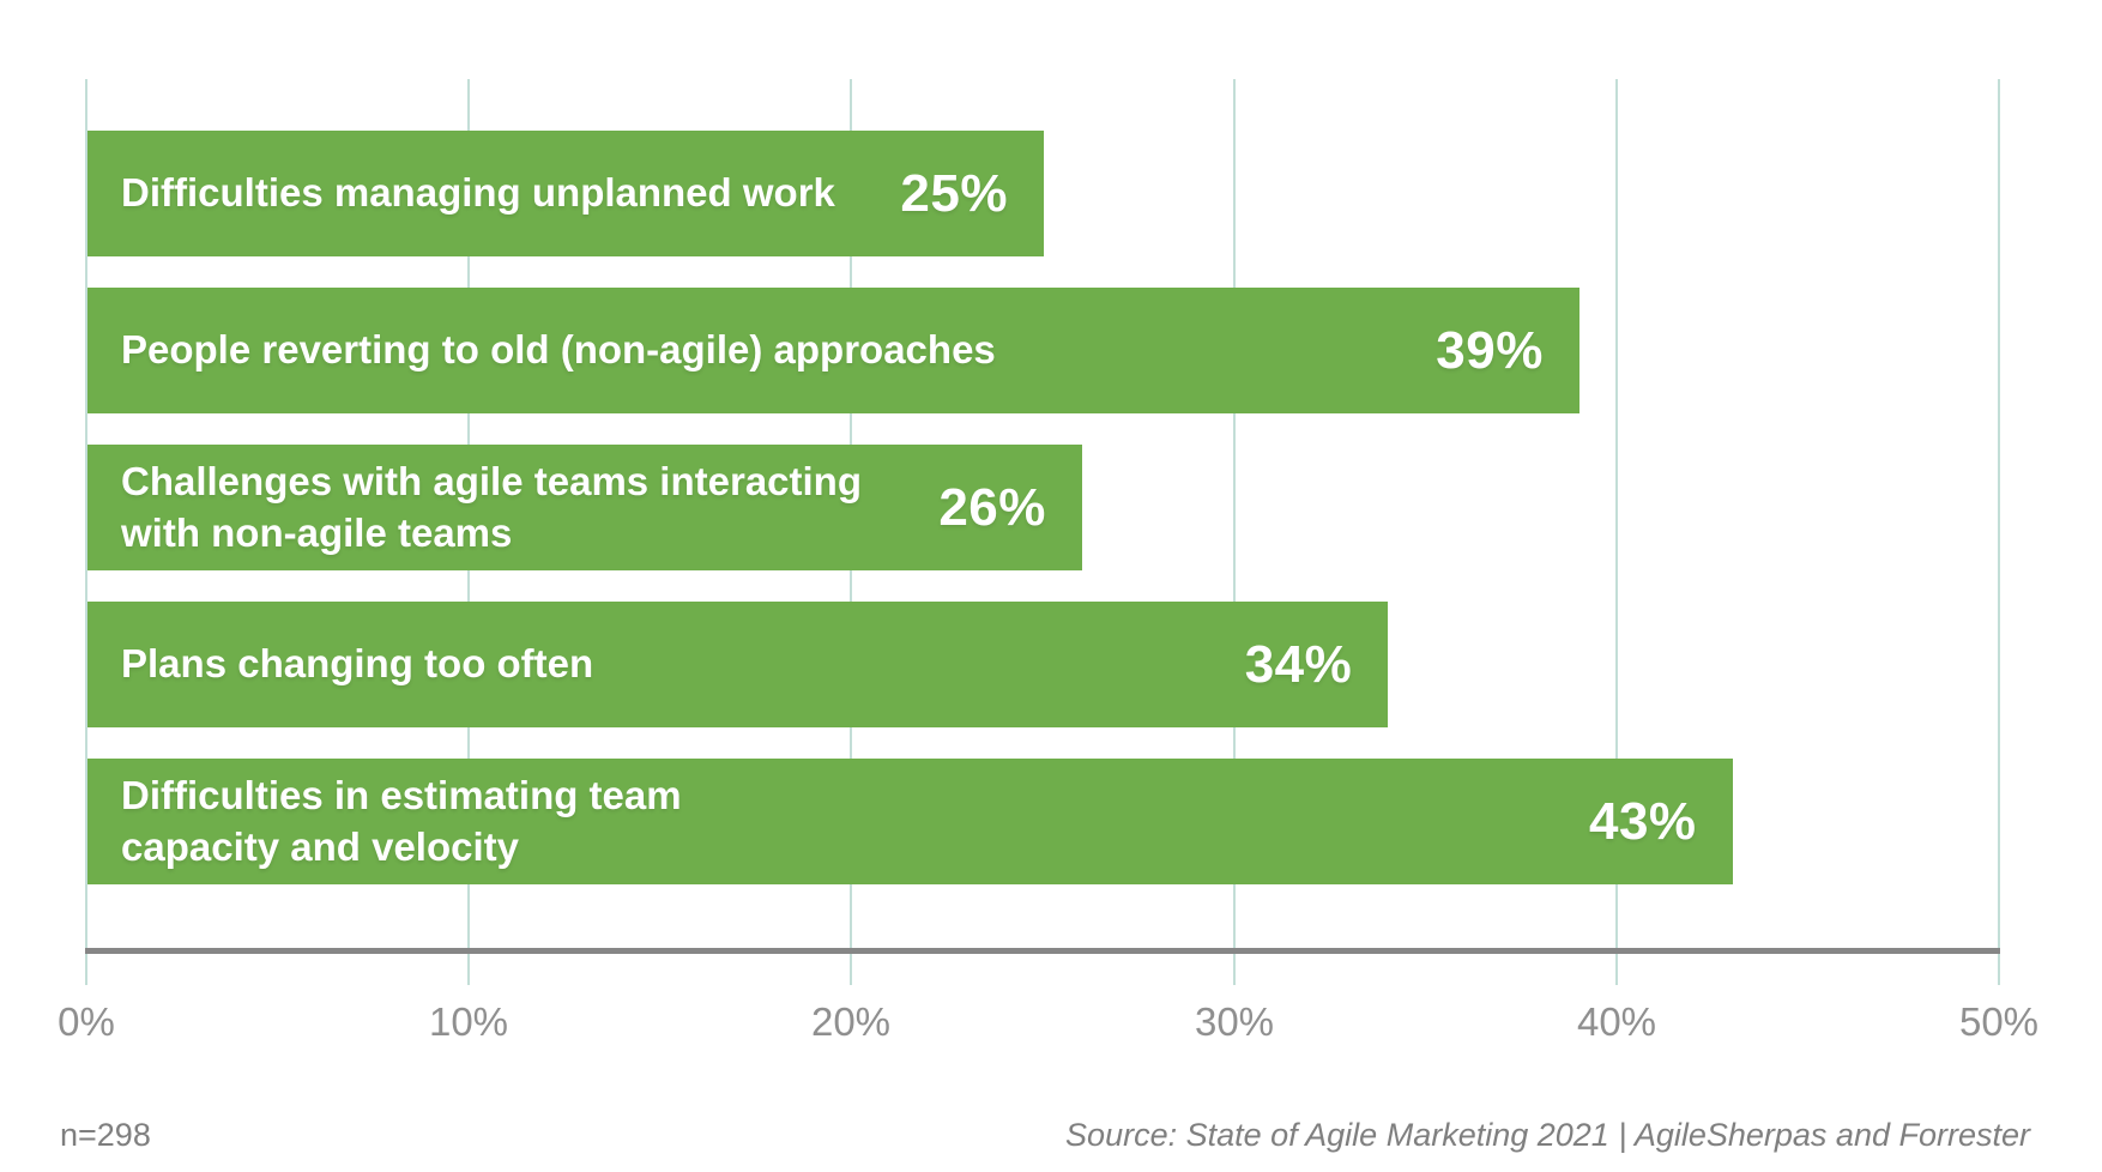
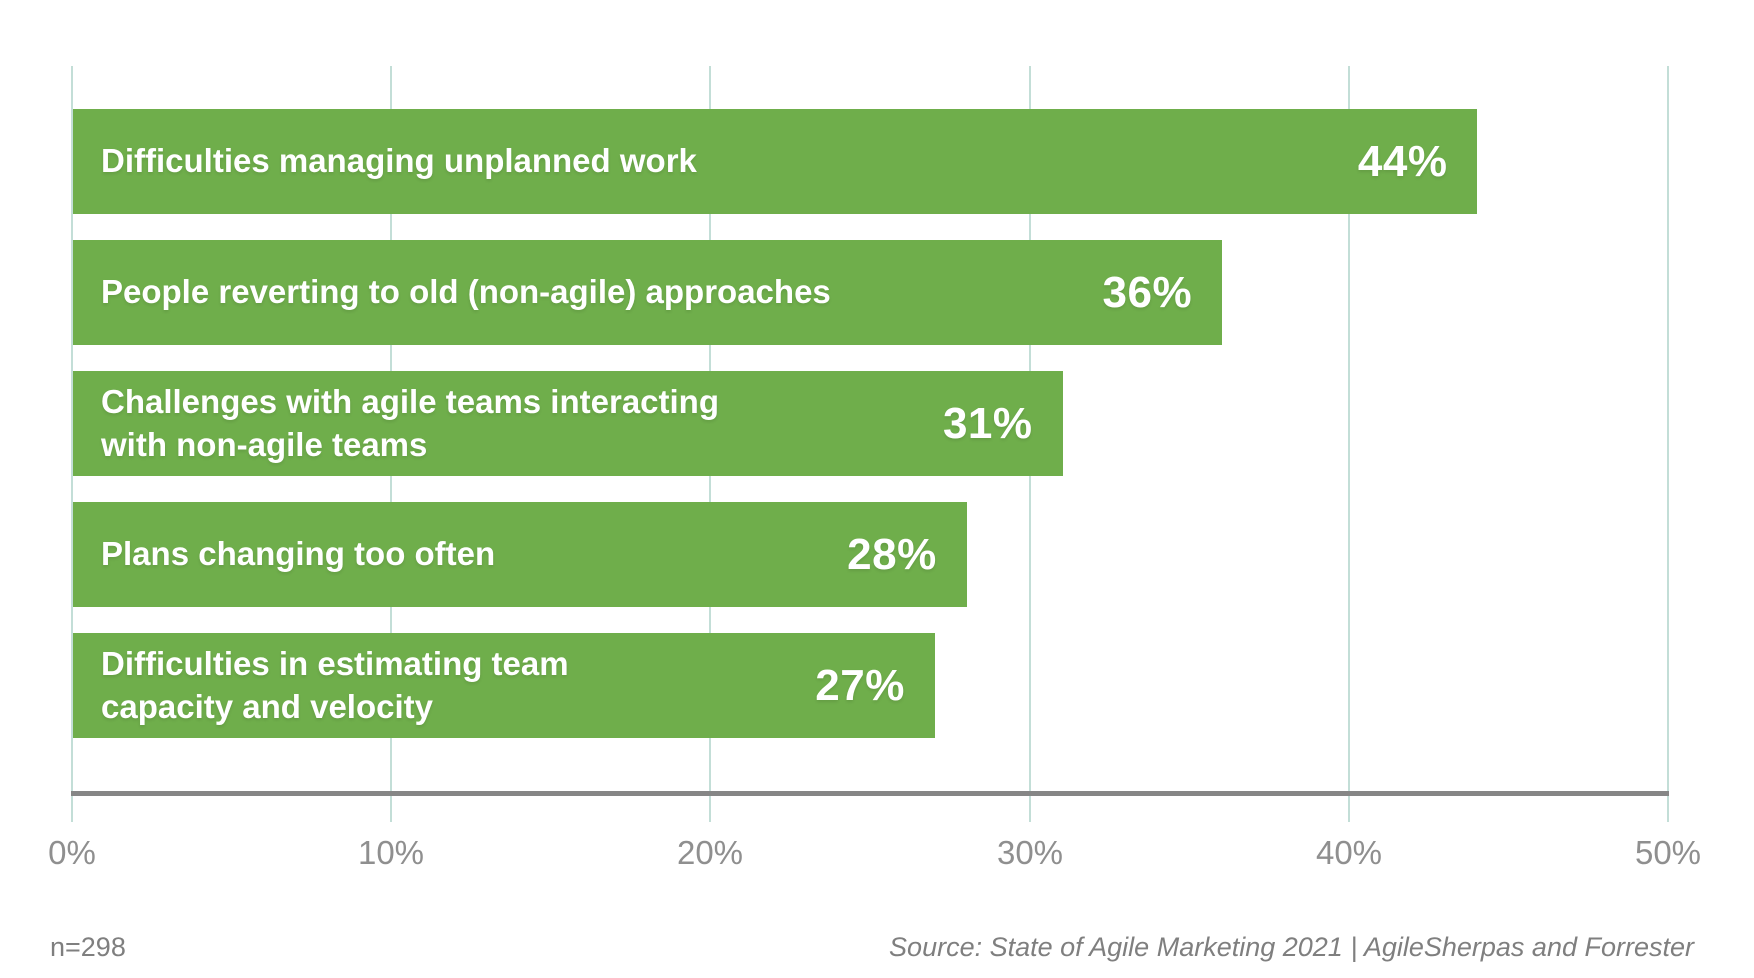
Difficulties managing unplanned work: 25% -> 44%
People reverting to old (non-agile) approaches: 39% -> 36%
Challenges with agile teams interacting with non-agile teams: 26% -> 31%
Plans changing too often: 34% -> 28%
Difficulties in estimating team capacity and velocity: 43% -> 27%
